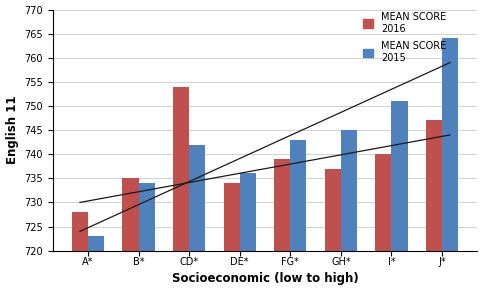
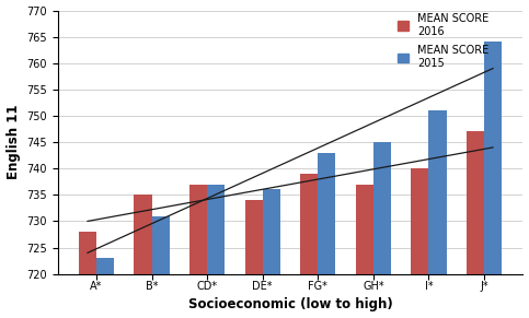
MEAN SCORE 2015/B*: 734 -> 731
MEAN SCORE 2016/CD*: 754 -> 737
MEAN SCORE 2015/CD*: 742 -> 737
